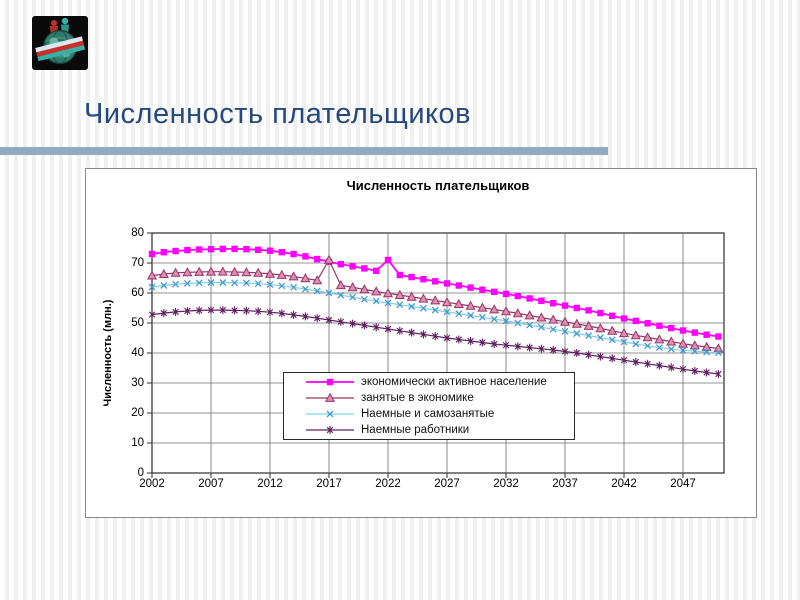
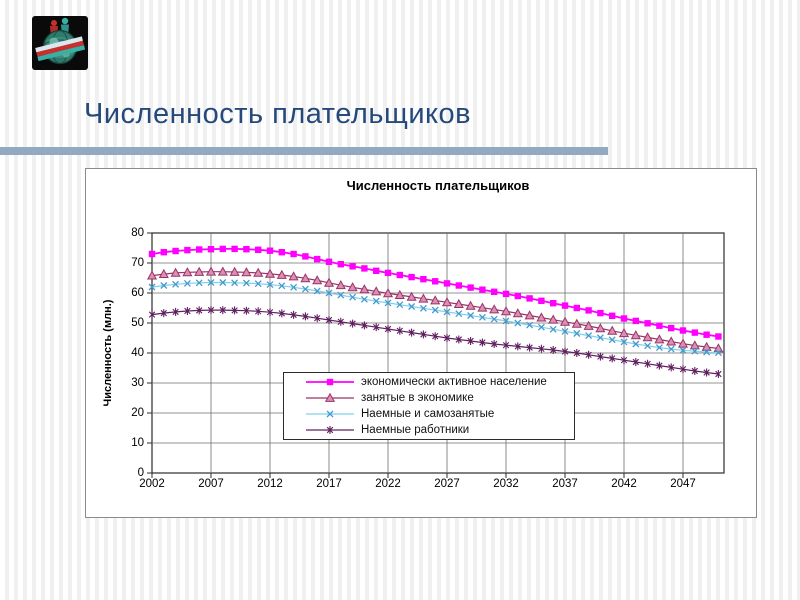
занятые в экономике/2017: 71 -> 63
экономически активное население/2022: 71 -> 67
